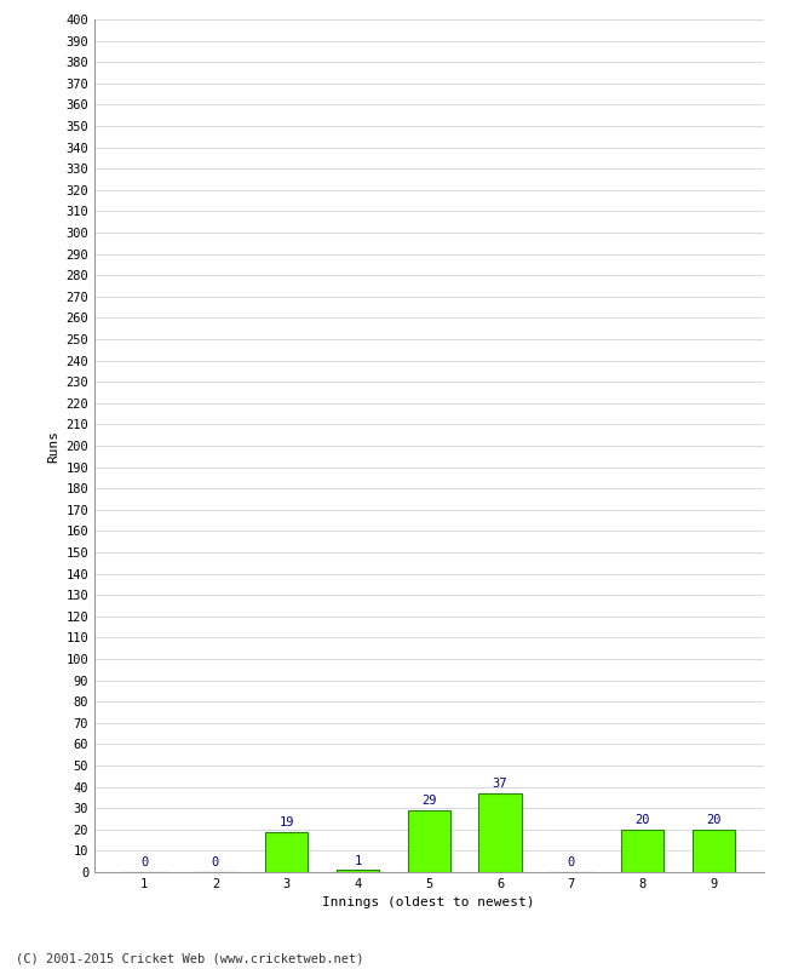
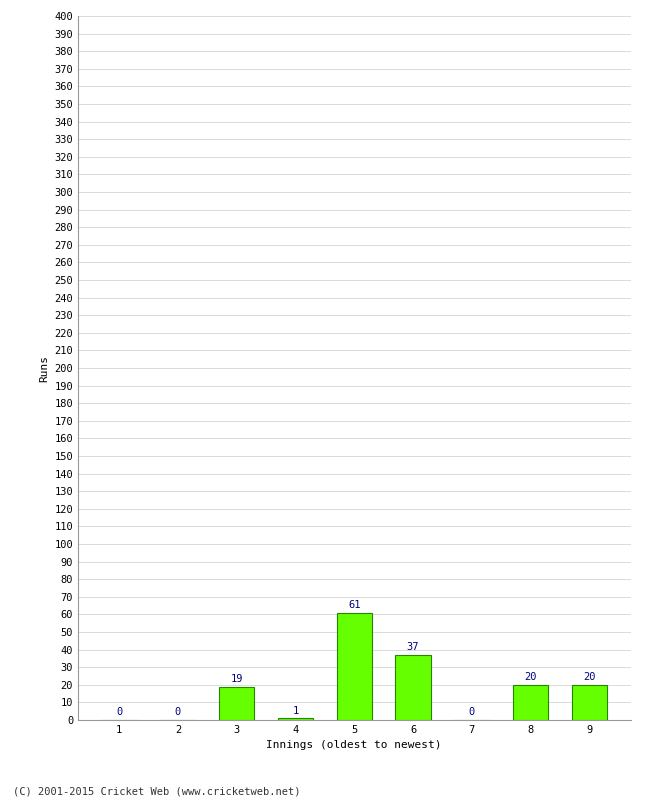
5: 29 -> 61
